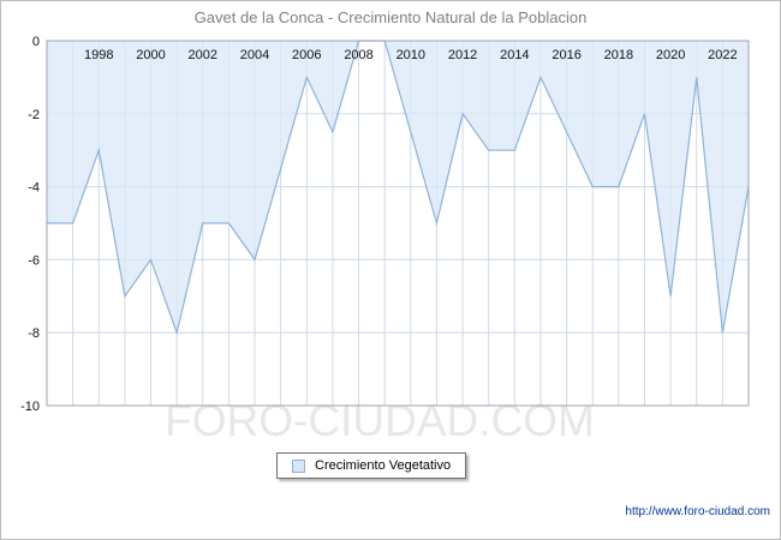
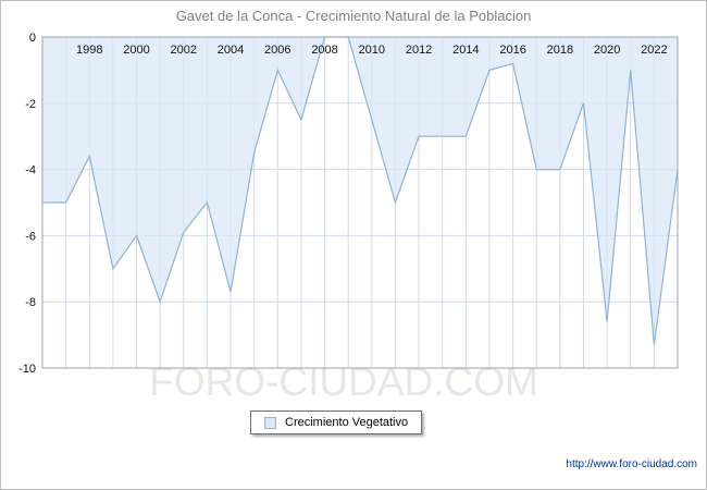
1998: -3.0 -> -3.6
2002: -5.0 -> -5.9
2004: -6.0 -> -7.7
2012: -2.0 -> -3.0
2016: -2.5 -> -0.8
2020: -7.0 -> -8.6
2022: -8.0 -> -9.3
